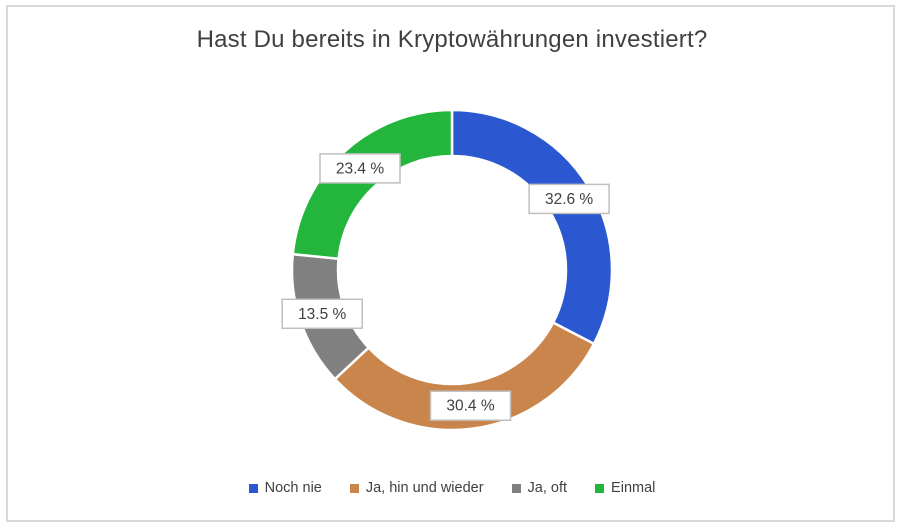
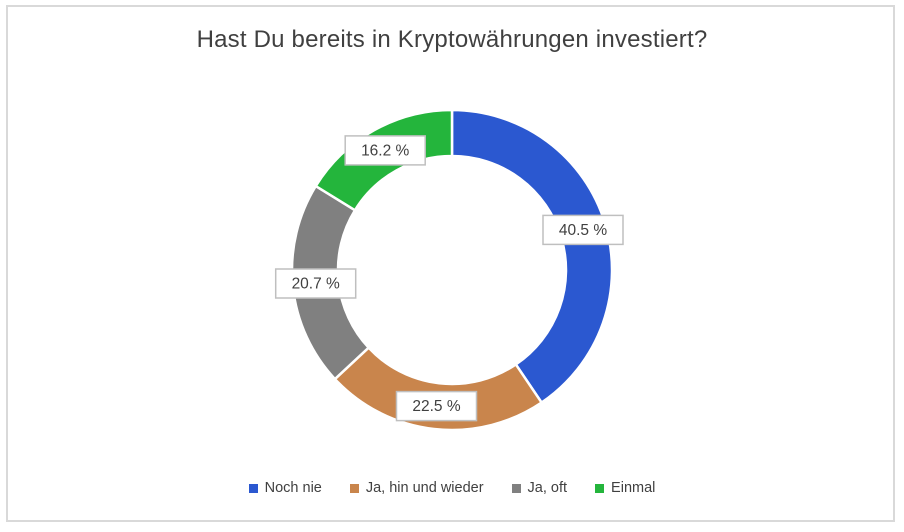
Noch nie: 32.6 -> 40.5
Ja, hin und wieder: 30.4 -> 22.5
Ja, oft: 13.5 -> 20.7
Einmal: 23.4 -> 16.2
